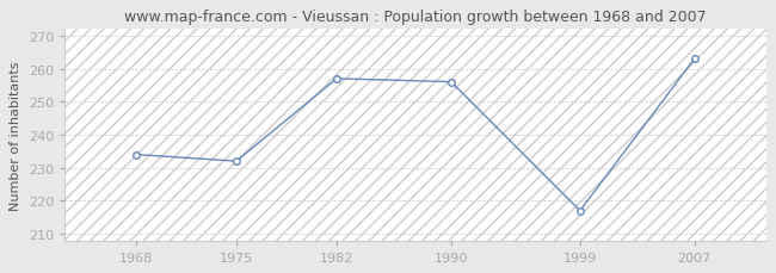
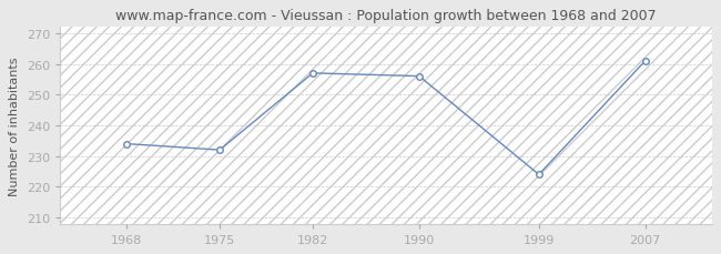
1999: 217 -> 224
2007: 263 -> 261
